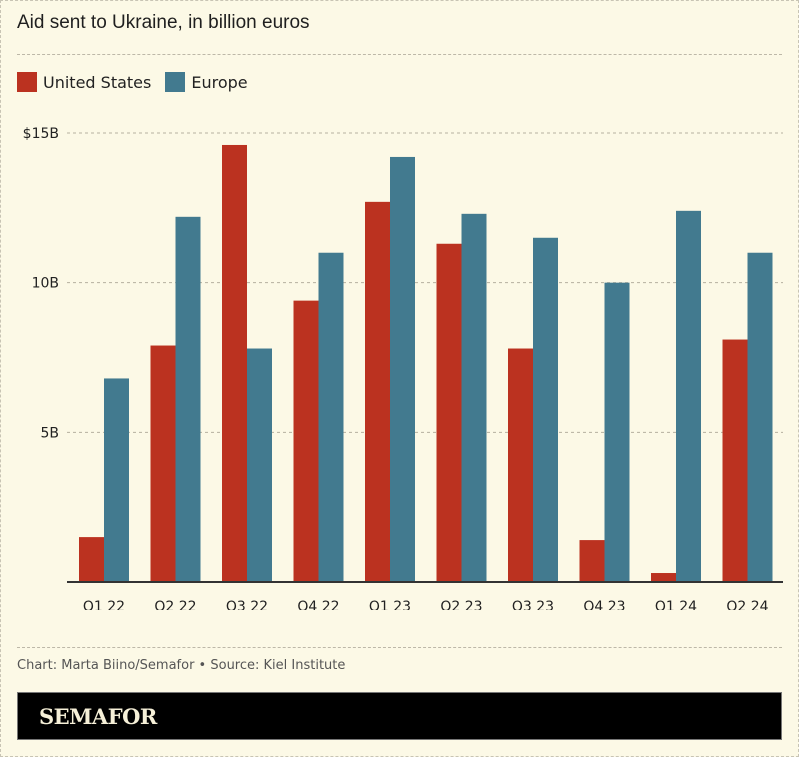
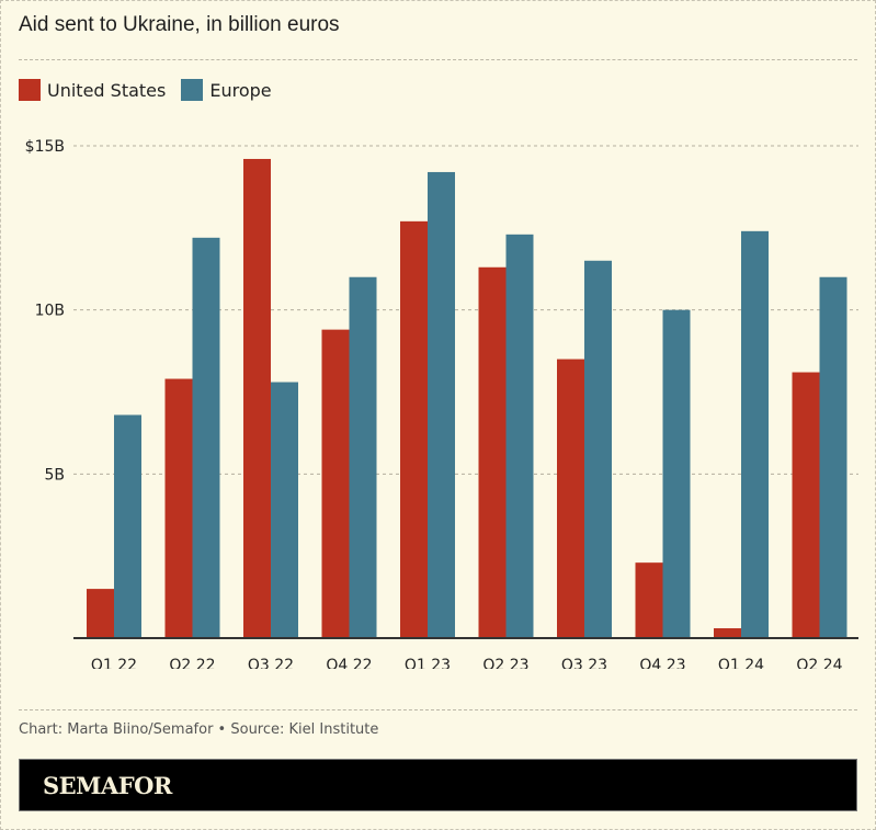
United States/Q3 23: $7.8B -> $8.5B
United States/Q4 23: $1.4B -> $2.3B
